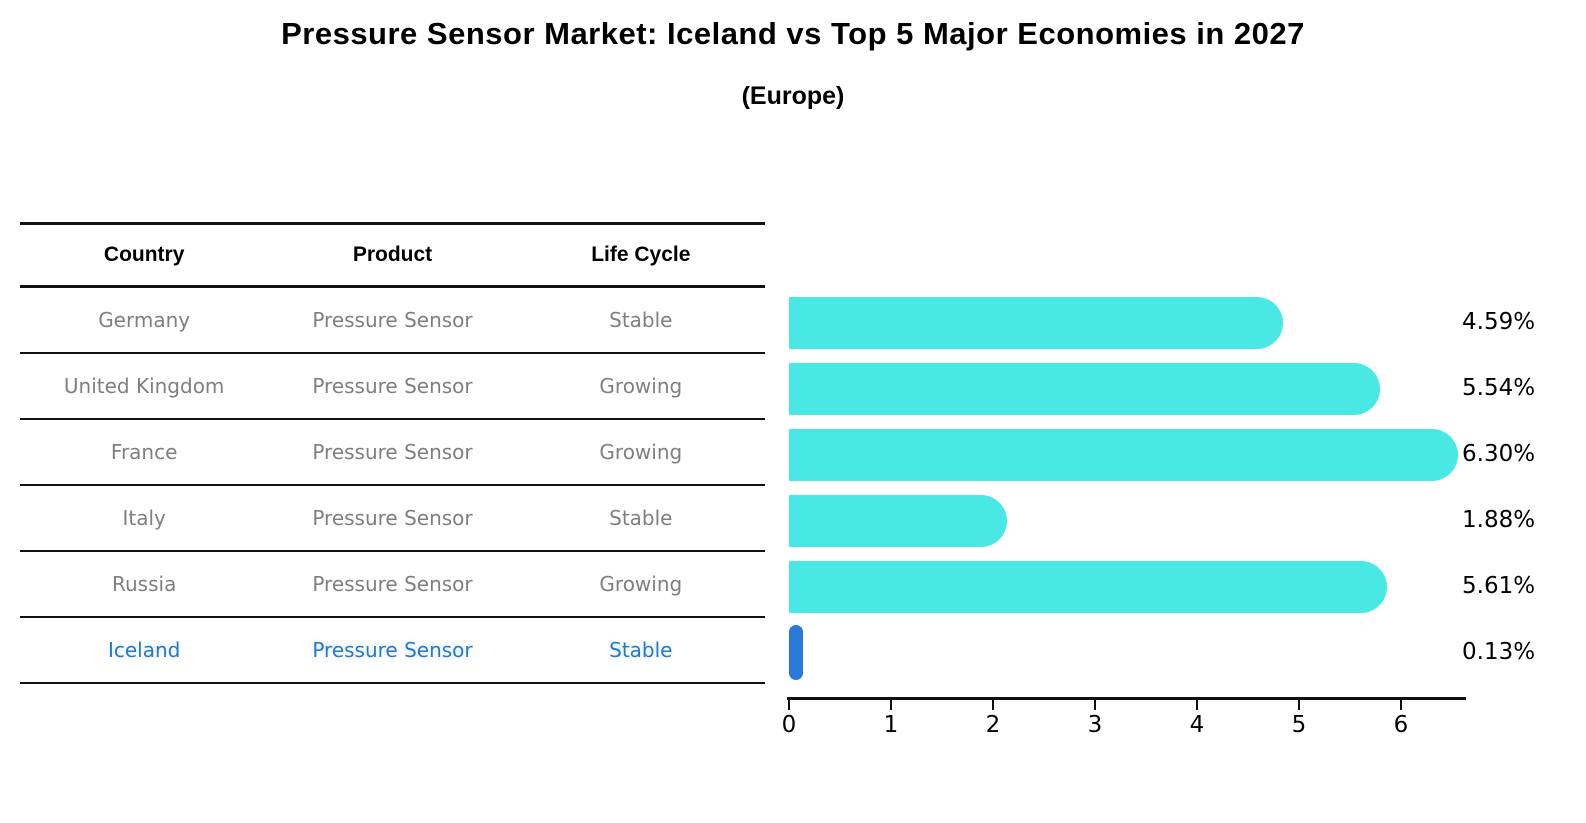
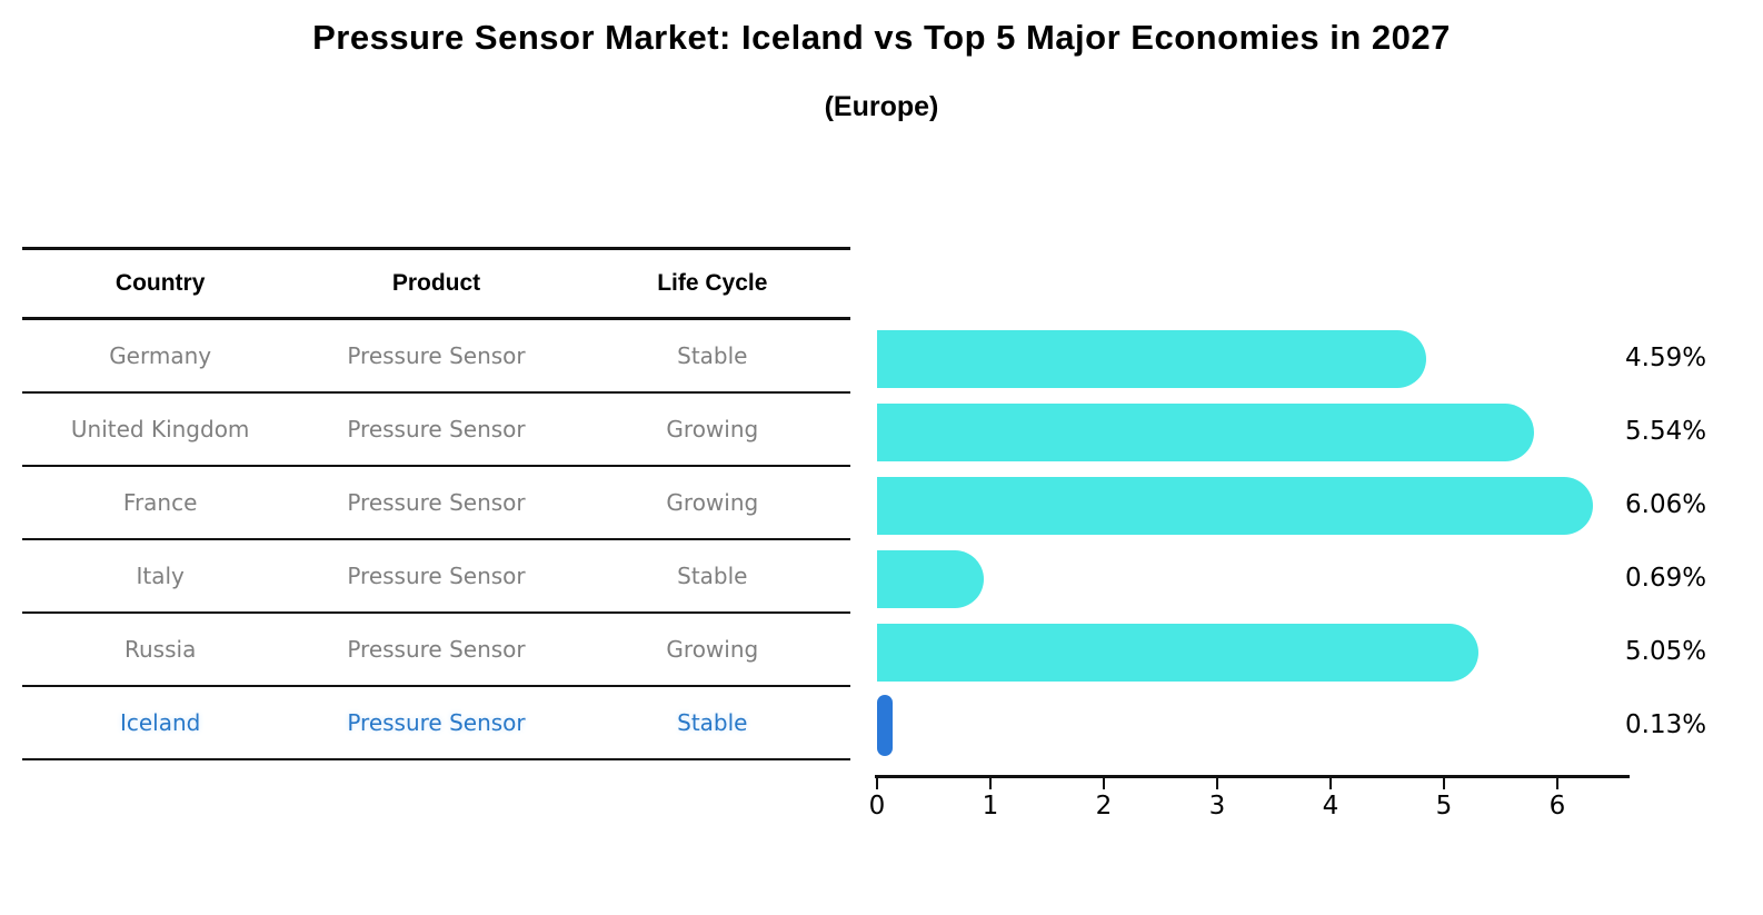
France: 6.30% -> 6.06%
Italy: 1.88% -> 0.69%
Russia: 5.61% -> 5.05%
